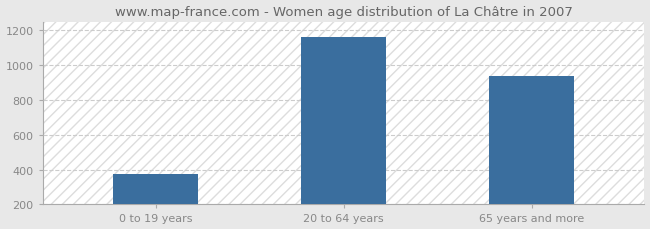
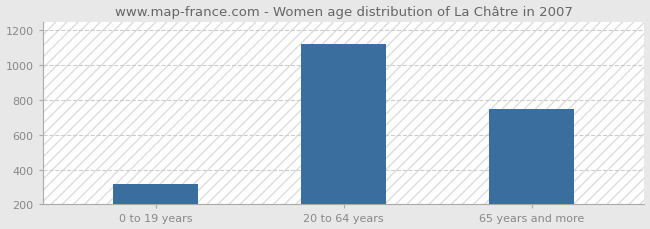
0 to 19 years: 380 -> 320
20 to 64 years: 1160 -> 1120
65 years and more: 940 -> 750
